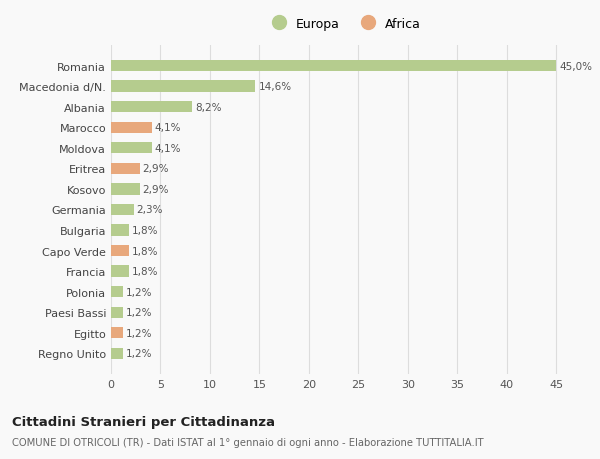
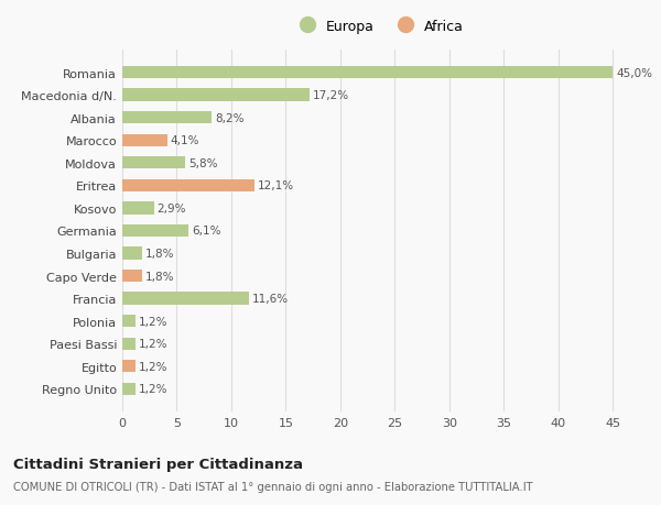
Macedonia d/N.: 14,6% -> 17,2%
Moldova: 4,1% -> 5,8%
Eritrea: 2,9% -> 12,1%
Germania: 2,3% -> 6,1%
Francia: 1,8% -> 11,6%
